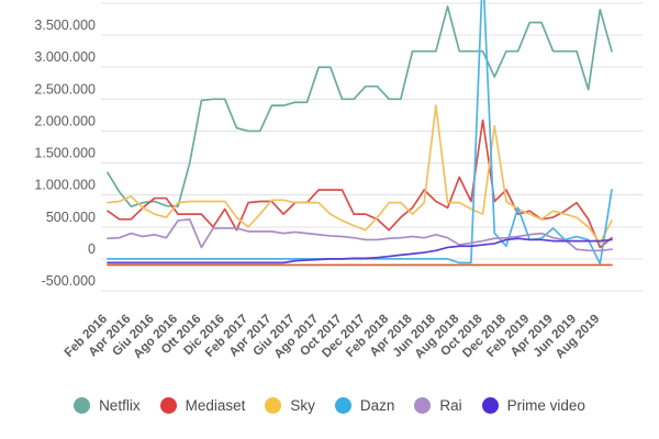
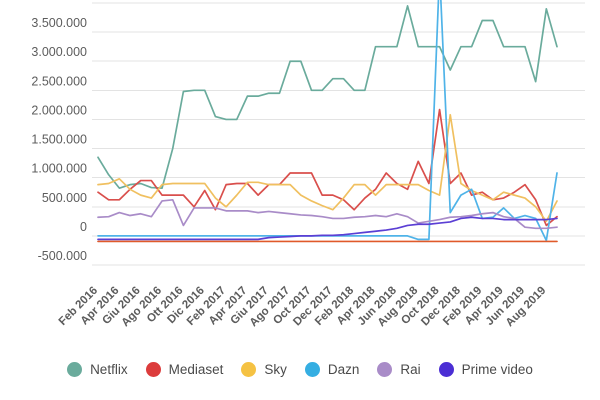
Sky/Jun 2018: 2400000 -> 900000
Dazn/Dec 2018: 200000 -> 700000
